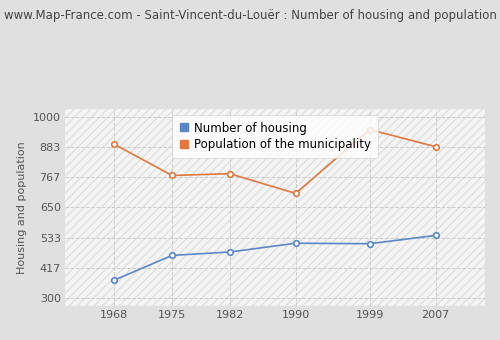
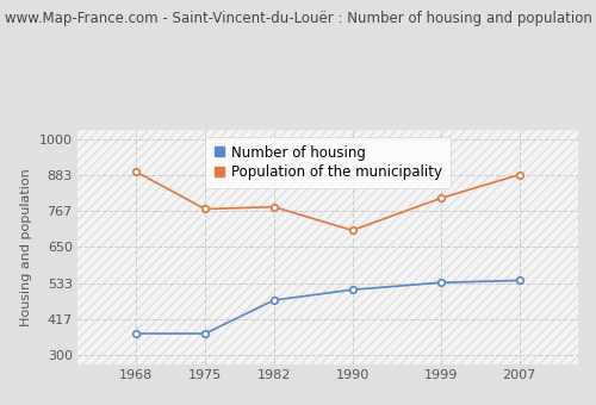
Number of housing/1975: 465 -> 370
Number of housing/1999: 510 -> 535
Population of the municipality/1999: 950 -> 808
